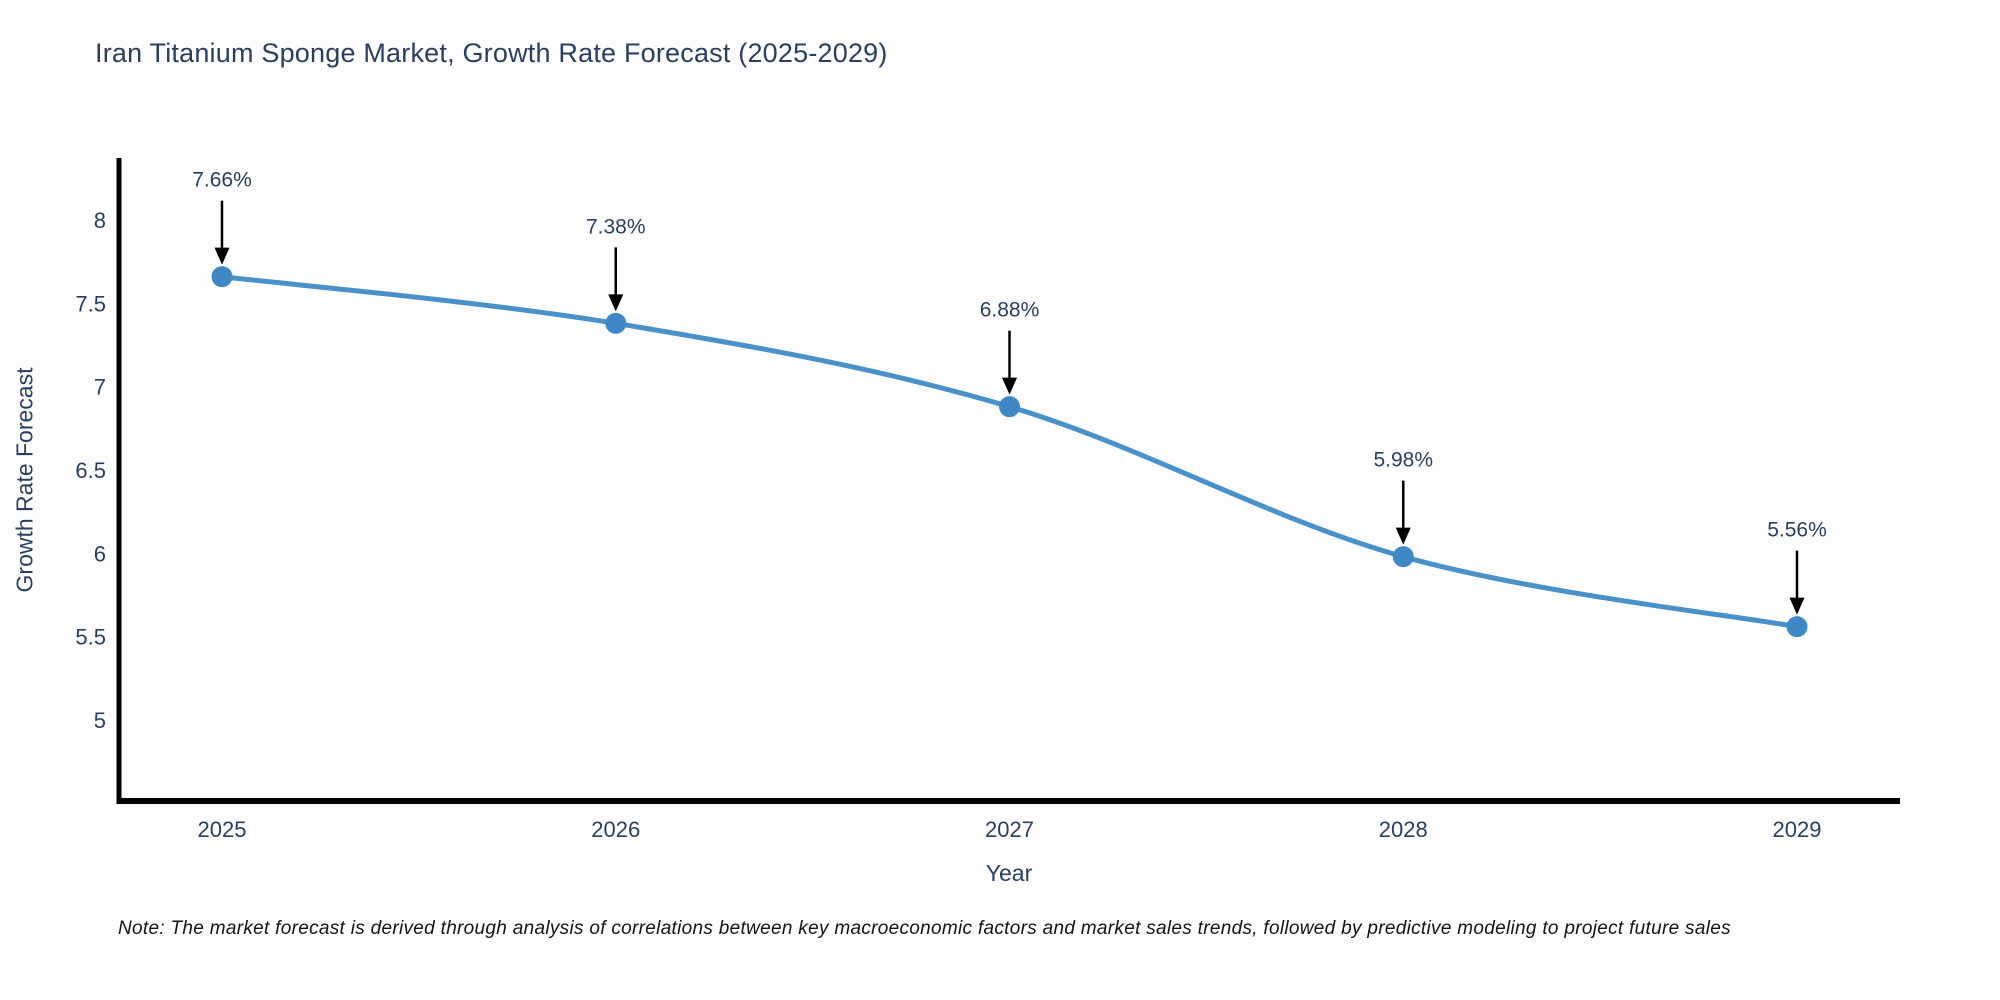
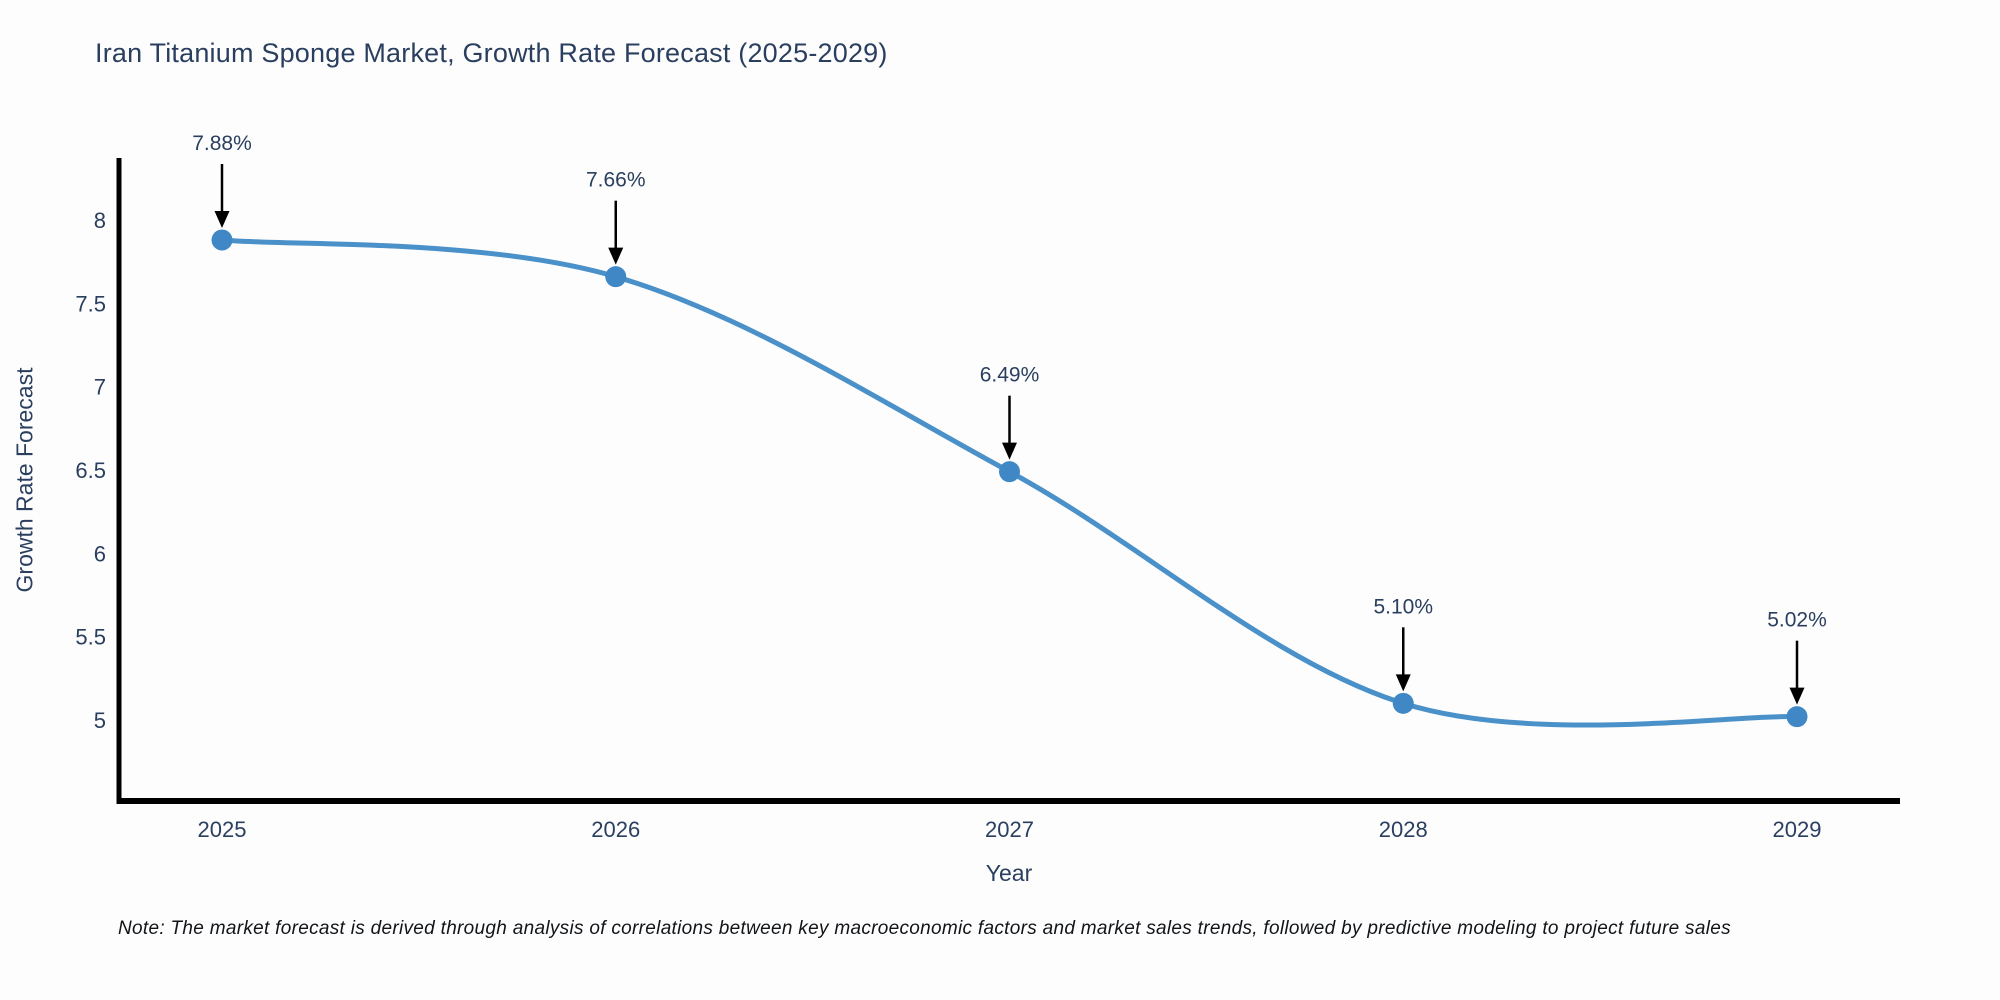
2025: 7.66% -> 7.88%
2026: 7.38% -> 7.66%
2027: 6.88% -> 6.49%
2028: 5.98% -> 5.10%
2029: 5.56% -> 5.02%
